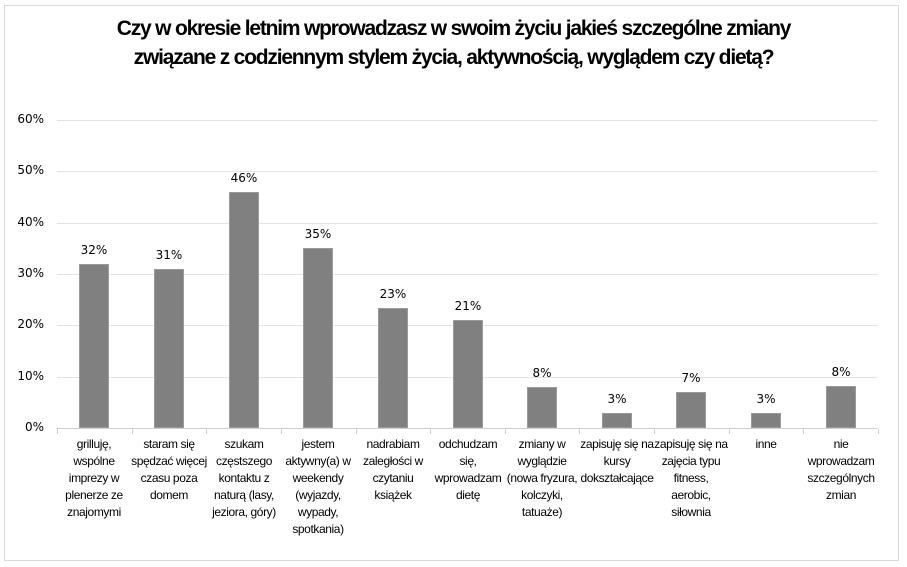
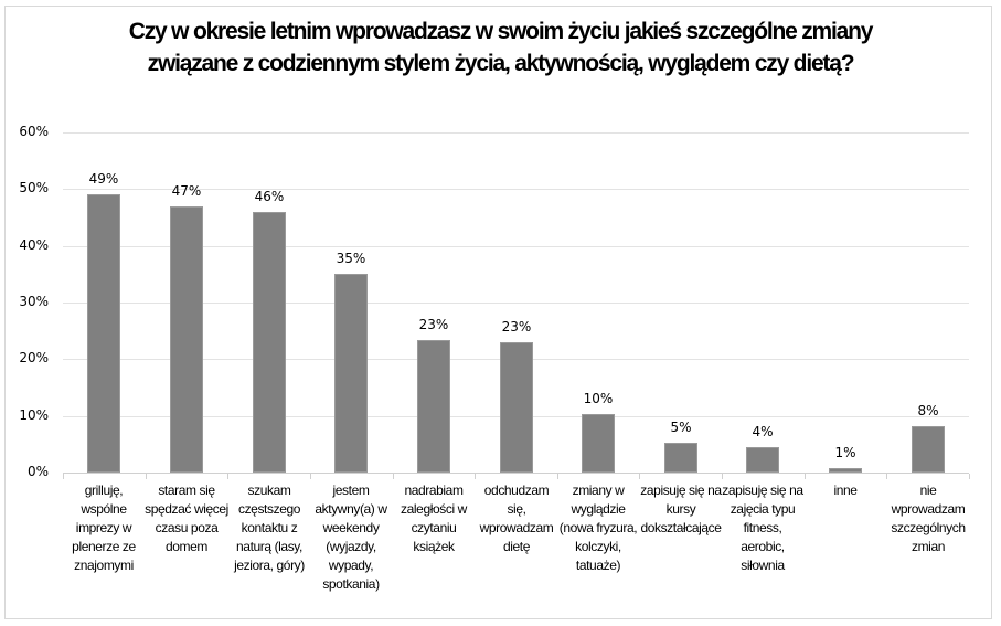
grilluję, wspólne imprezy w plenerze ze znajomymi: 32% -> 49%
staram się spędzać więcej czasu poza domem: 31% -> 47%
odchudzam się, wprowadzam dietę: 21% -> 23%
zmiany w wyglądzie (nowa fryzura, kolczyki, tatuaże): 8% -> 10%
zapisuję się na kursy dokształcające: 3% -> 5%
zapisuję się na zajęcia typu fitness, aerobic, siłownia: 7% -> 4%
inne: 3% -> 1%
